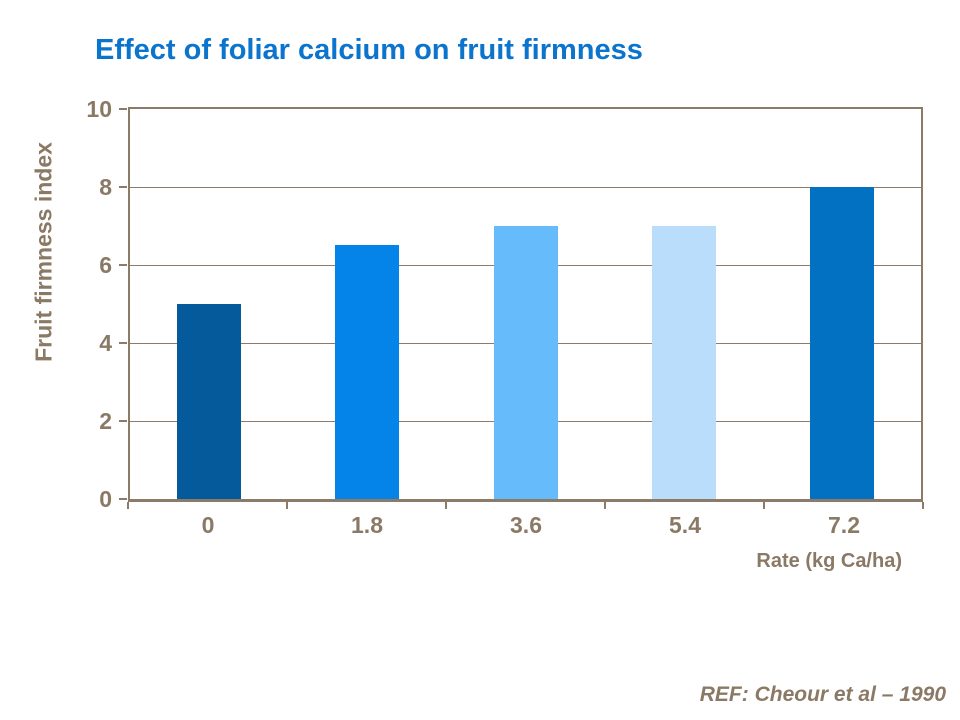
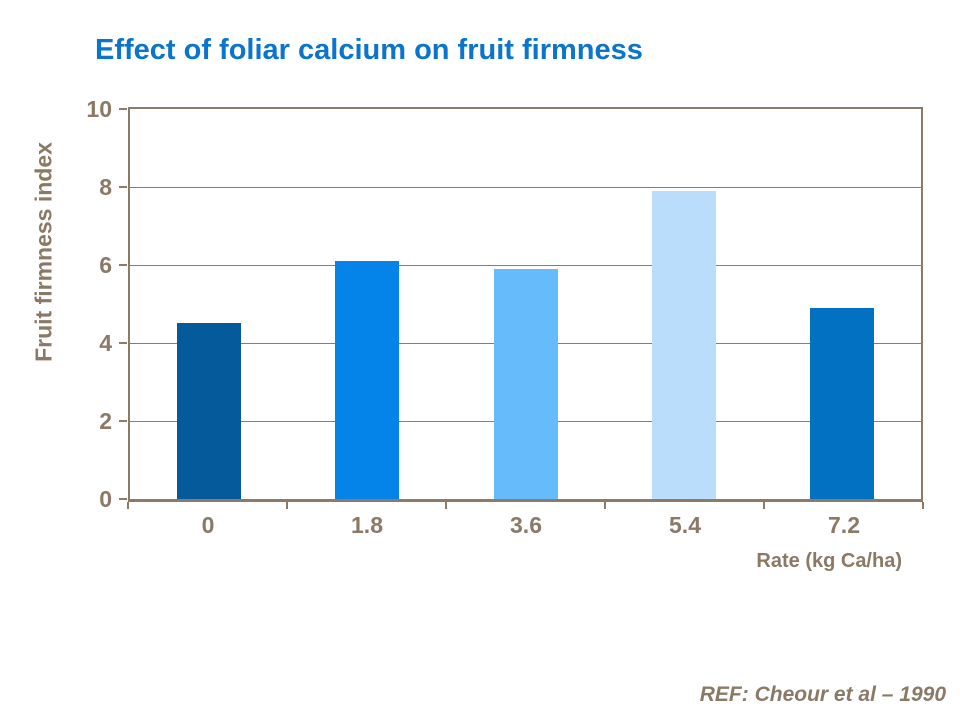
0: 5.0 -> 4.5
1.8: 6.5 -> 6.1
3.6: 7.0 -> 5.9
5.4: 7.0 -> 7.9
7.2: 8.0 -> 4.9
